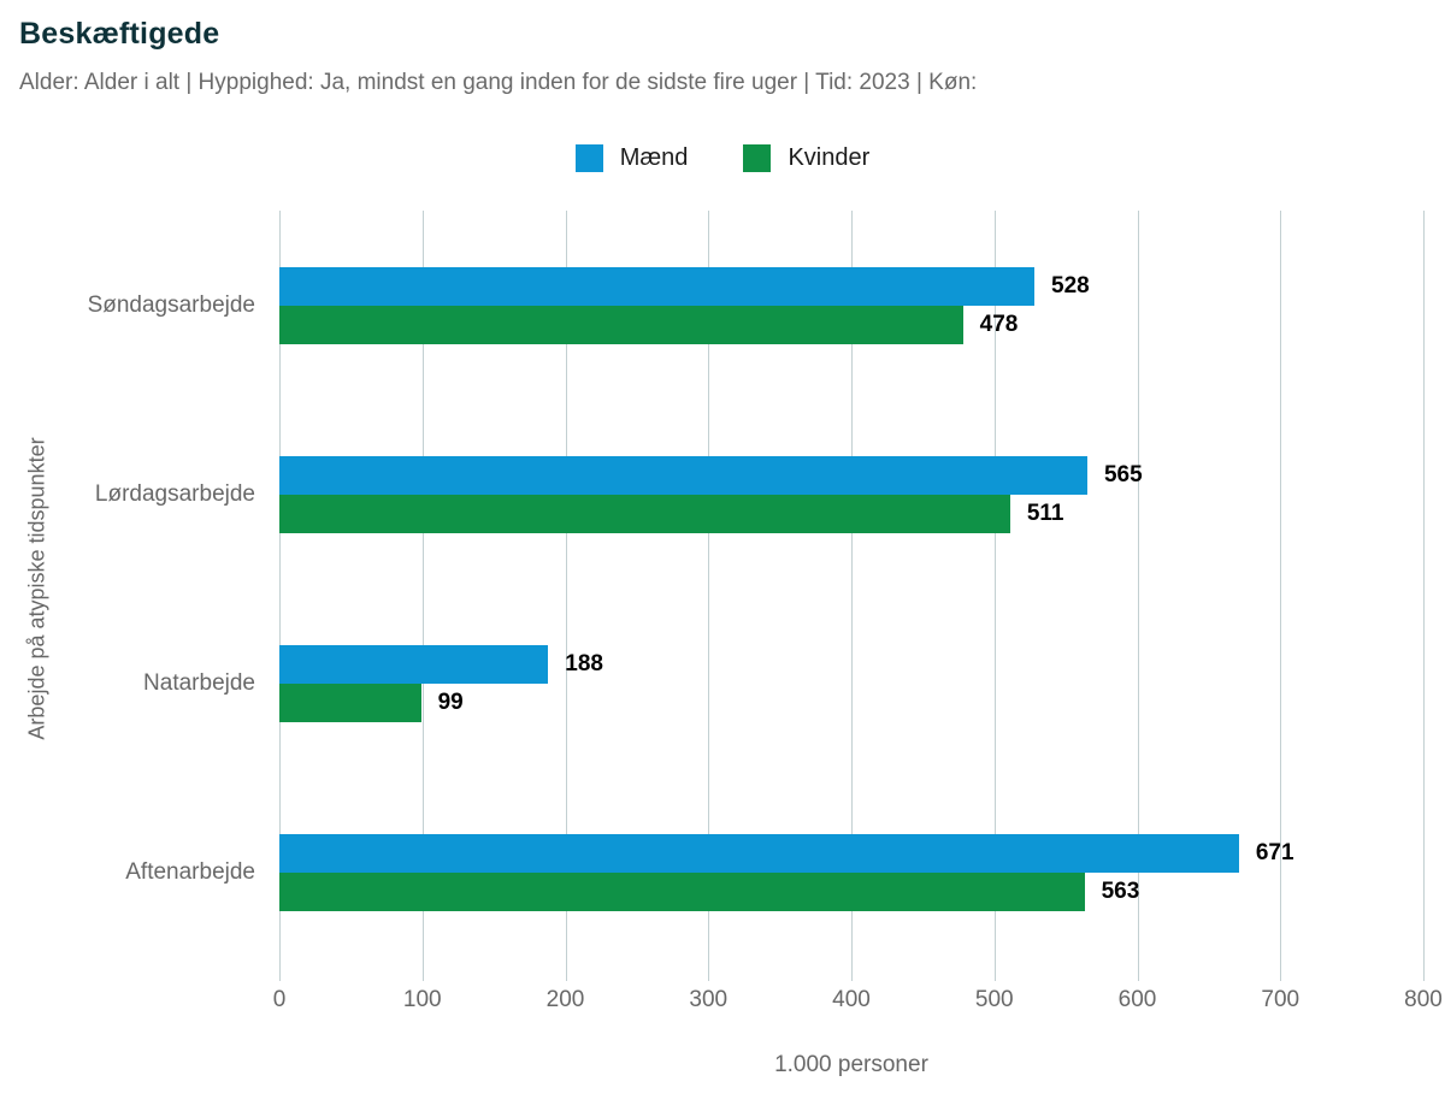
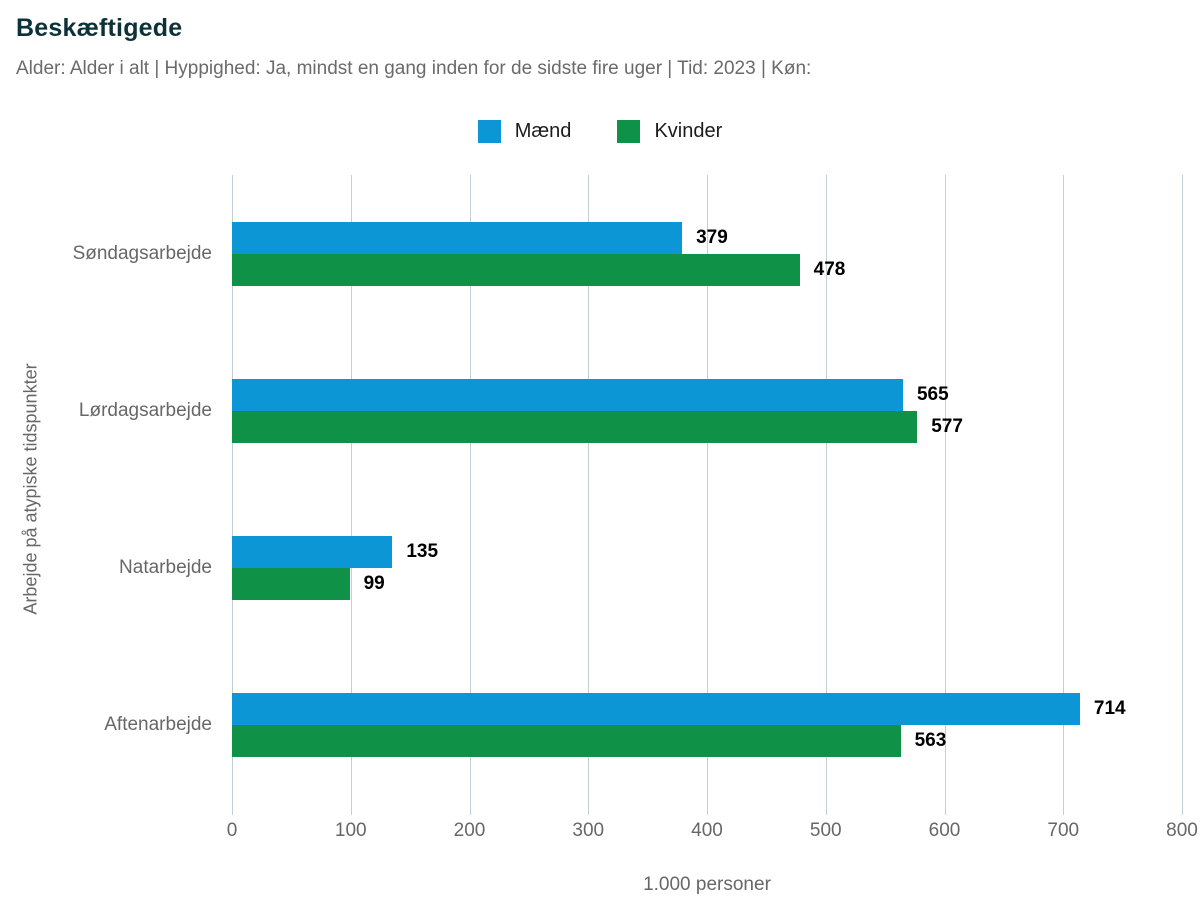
Mænd/Søndagsarbejde: 528 -> 379
Kvinder/Lørdagsarbejde: 511 -> 577
Mænd/Natarbejde: 188 -> 135
Mænd/Aftenarbejde: 671 -> 714
